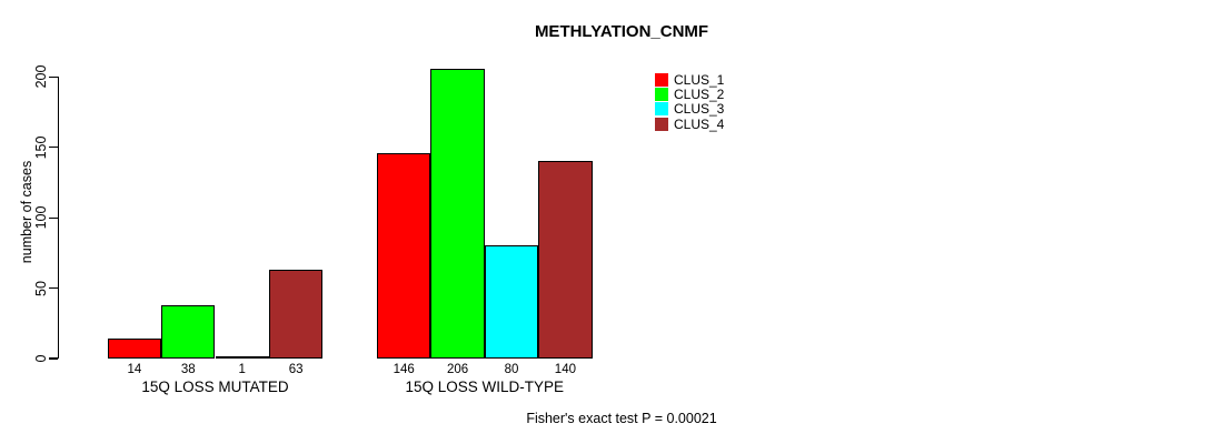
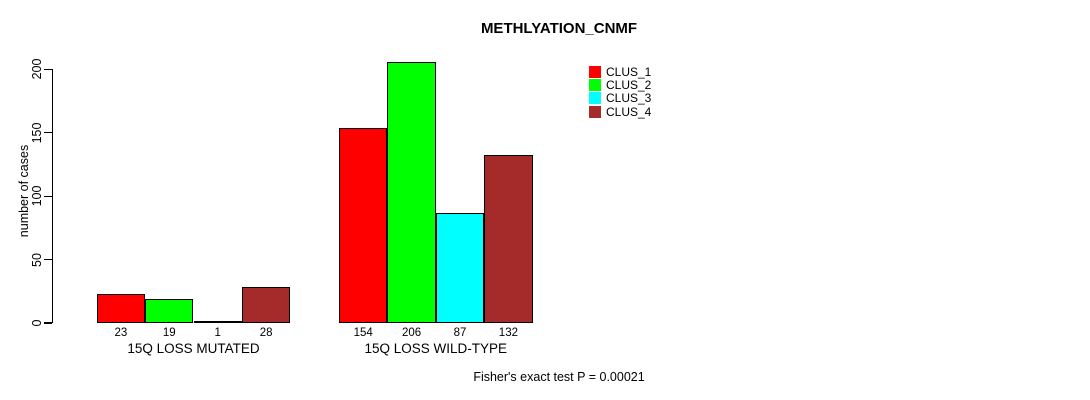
CLUS_1/15Q LOSS MUTATED: 14 -> 23
CLUS_2/15Q LOSS MUTATED: 38 -> 19
CLUS_4/15Q LOSS MUTATED: 63 -> 28
CLUS_1/15Q LOSS WILD-TYPE: 146 -> 154
CLUS_3/15Q LOSS WILD-TYPE: 80 -> 87
CLUS_4/15Q LOSS WILD-TYPE: 140 -> 132
